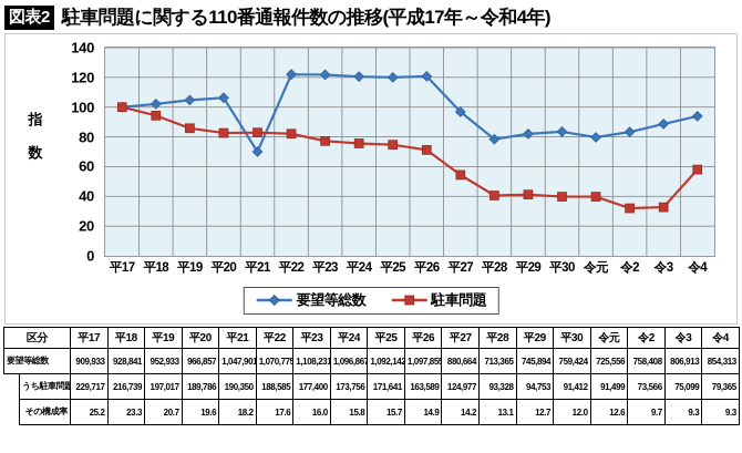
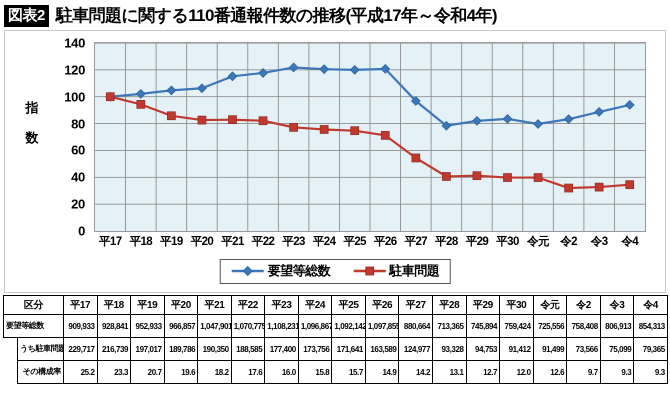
要望等総数/平21: 70 -> 115
要望等総数/平22: 122 -> 118
駐車問題/令4: 58 -> 34
